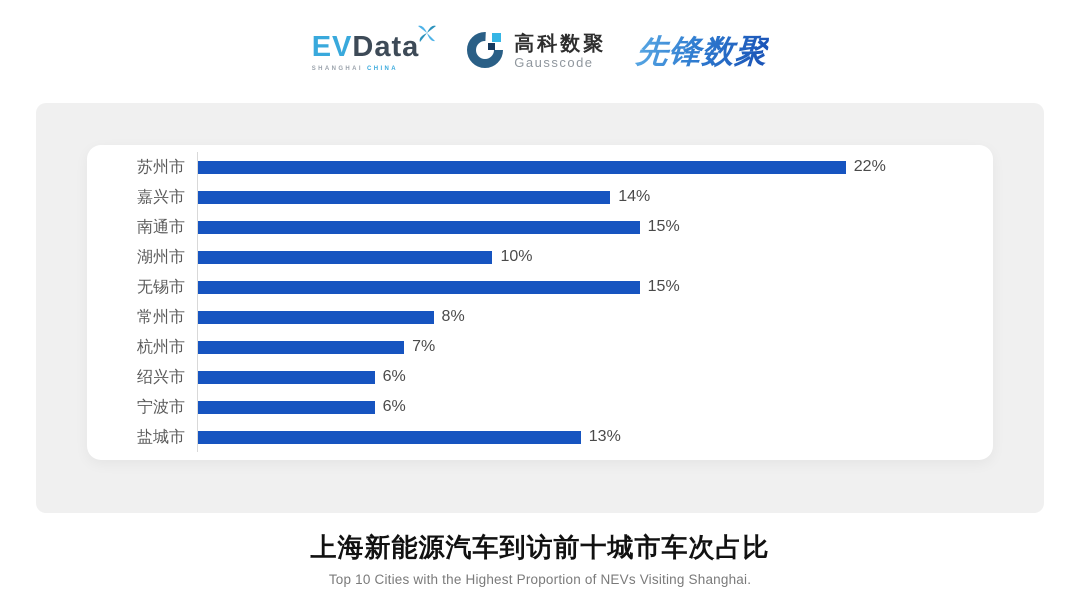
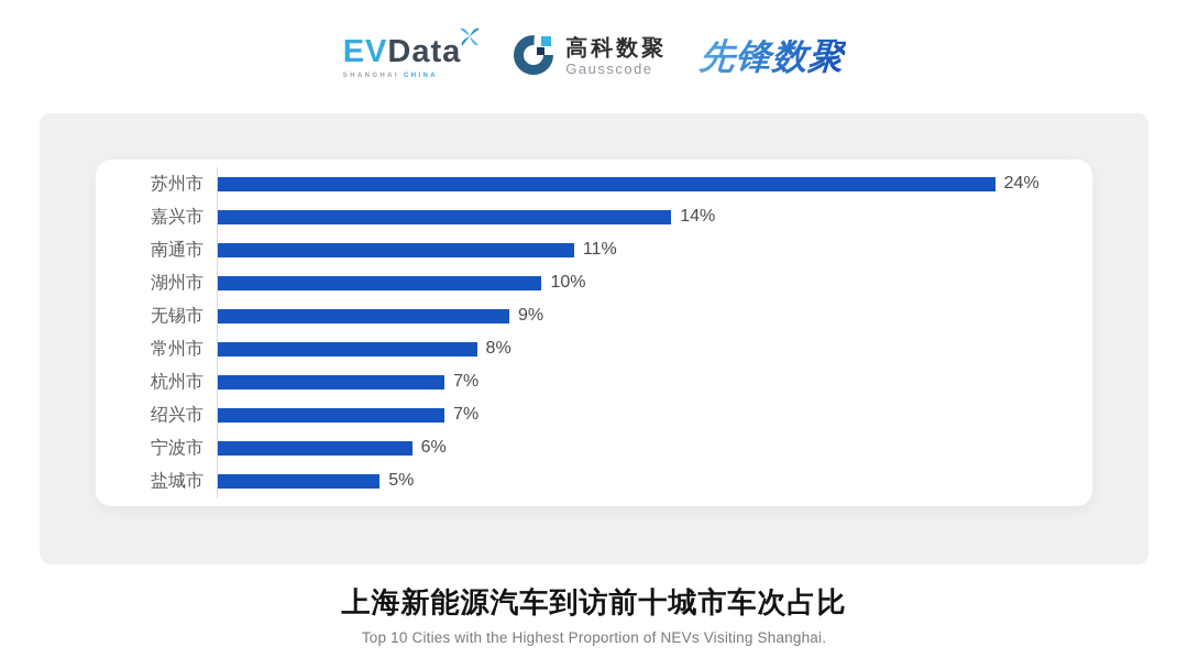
苏州市: 22% -> 24%
南通市: 15% -> 11%
无锡市: 15% -> 9%
绍兴市: 6% -> 7%
盐城市: 13% -> 5%
